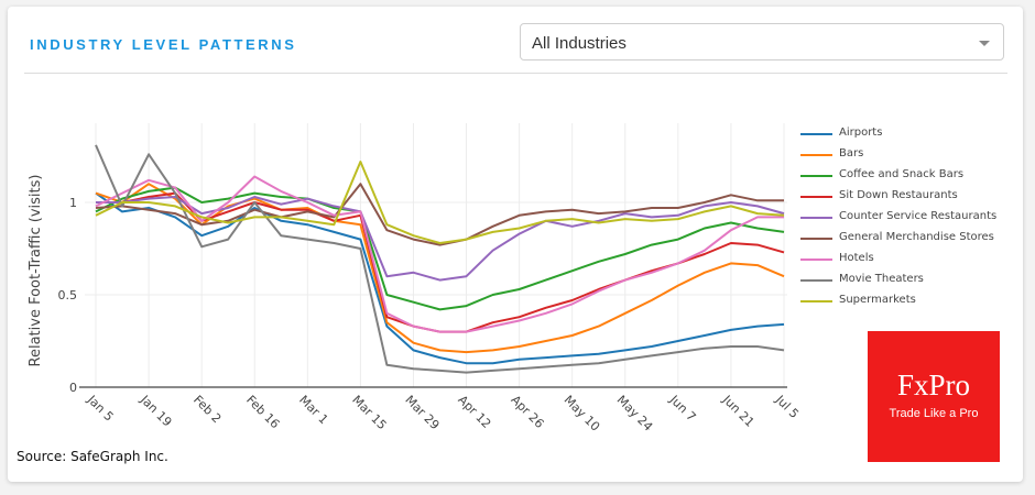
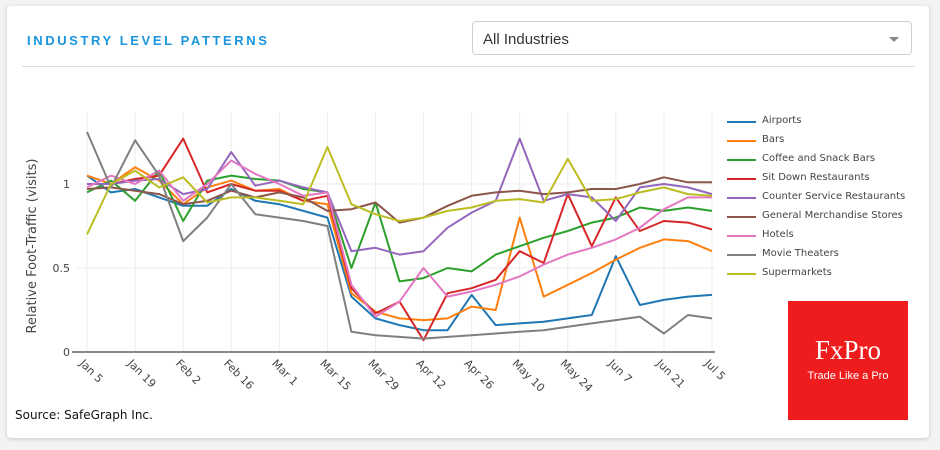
Supermarkets/Jan 5: 0.93 -> 0.70
Coffee and Snack Bars/Jan 19: 1.06 -> 0.90
Hotels/Jan 19: 1.12 -> 1.00
Supermarkets/Jan 19: 1.00 -> 1.08
Airports/Feb 2: 0.82 -> 0.87
Coffee and Snack Bars/Feb 2: 1.00 -> 0.78
Sit Down Restaurants/Feb 2: 0.90 -> 1.27
Movie Theaters/Feb 2: 0.76 -> 0.66
Supermarkets/Feb 2: 0.92 -> 1.04
Counter Service Restaurants/Feb 16: 1.03 -> 1.19
General Merchandise Stores/Mar 15: 1.10 -> 0.84
Coffee and Snack Bars/Mar 29: 0.46 -> 0.89
Sit Down Restaurants/Mar 29: 0.33 -> 0.23
General Merchandise Stores/Mar 29: 0.80 -> 0.89
Hotels/Mar 29: 0.33 -> 0.21
Sit Down Restaurants/Apr 12: 0.30 -> 0.07
Hotels/Apr 12: 0.30 -> 0.50
Airports/Apr 26: 0.15 -> 0.34
Bars/Apr 26: 0.22 -> 0.27
Coffee and Snack Bars/Apr 26: 0.53 -> 0.48
Bars/May 10: 0.28 -> 0.80
Sit Down Restaurants/May 10: 0.47 -> 0.60
Counter Service Restaurants/May 10: 0.87 -> 1.27
Sit Down Restaurants/May 24: 0.58 -> 0.94
Supermarkets/May 24: 0.91 -> 1.15
Airports/Jun 7: 0.25 -> 0.57
Sit Down Restaurants/Jun 7: 0.67 -> 0.92
Counter Service Restaurants/Jun 7: 0.93 -> 0.78
Coffee and Snack Bars/Jun 21: 0.89 -> 0.84
Movie Theaters/Jun 21: 0.22 -> 0.11
